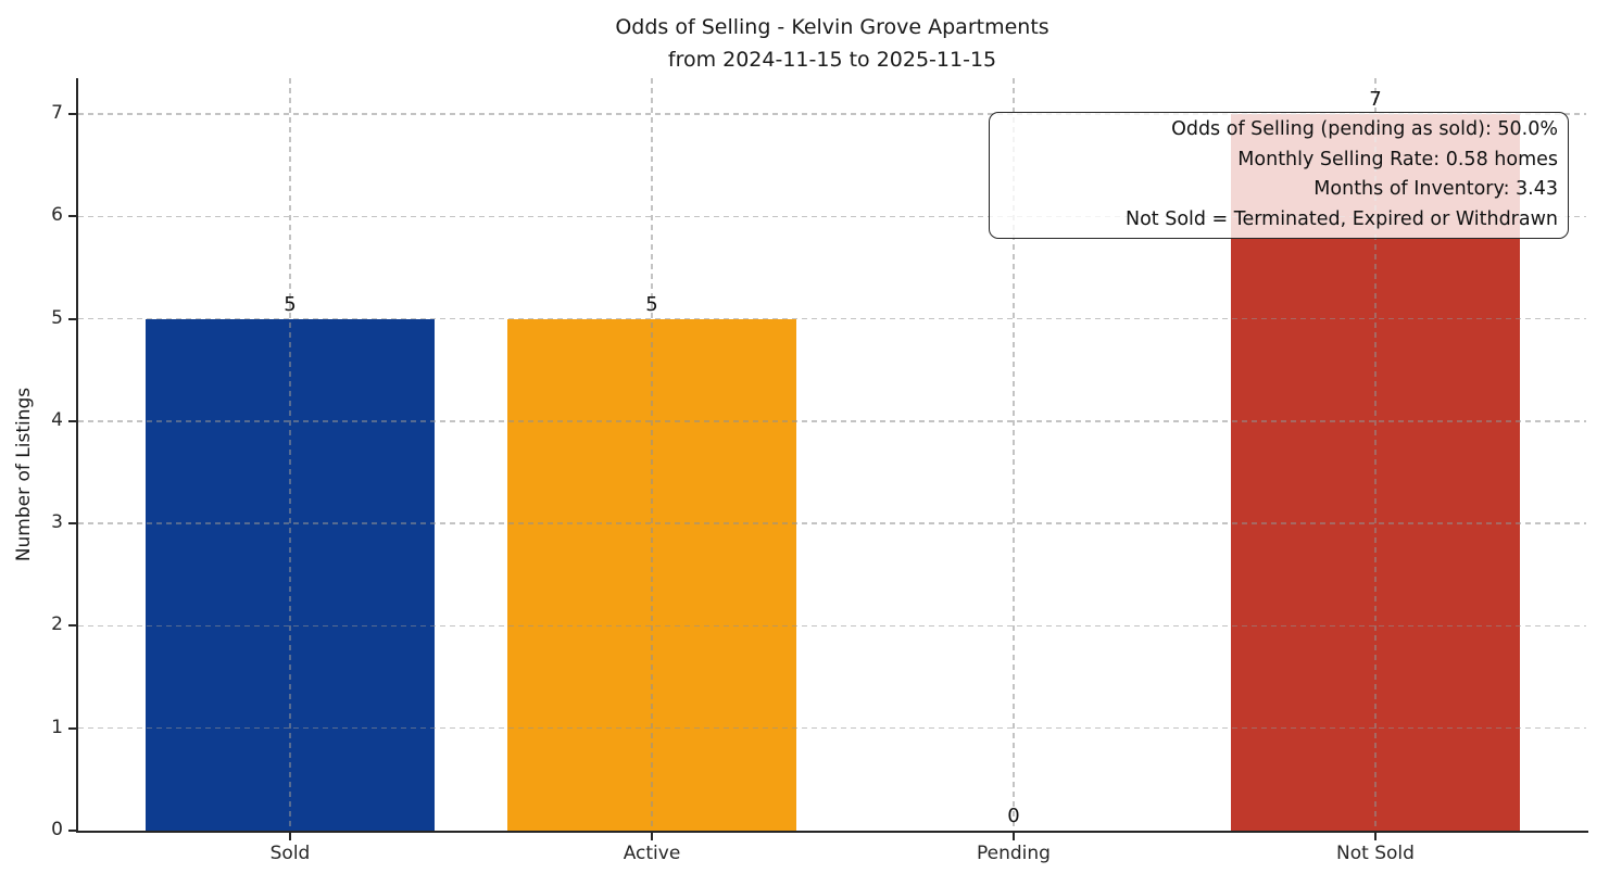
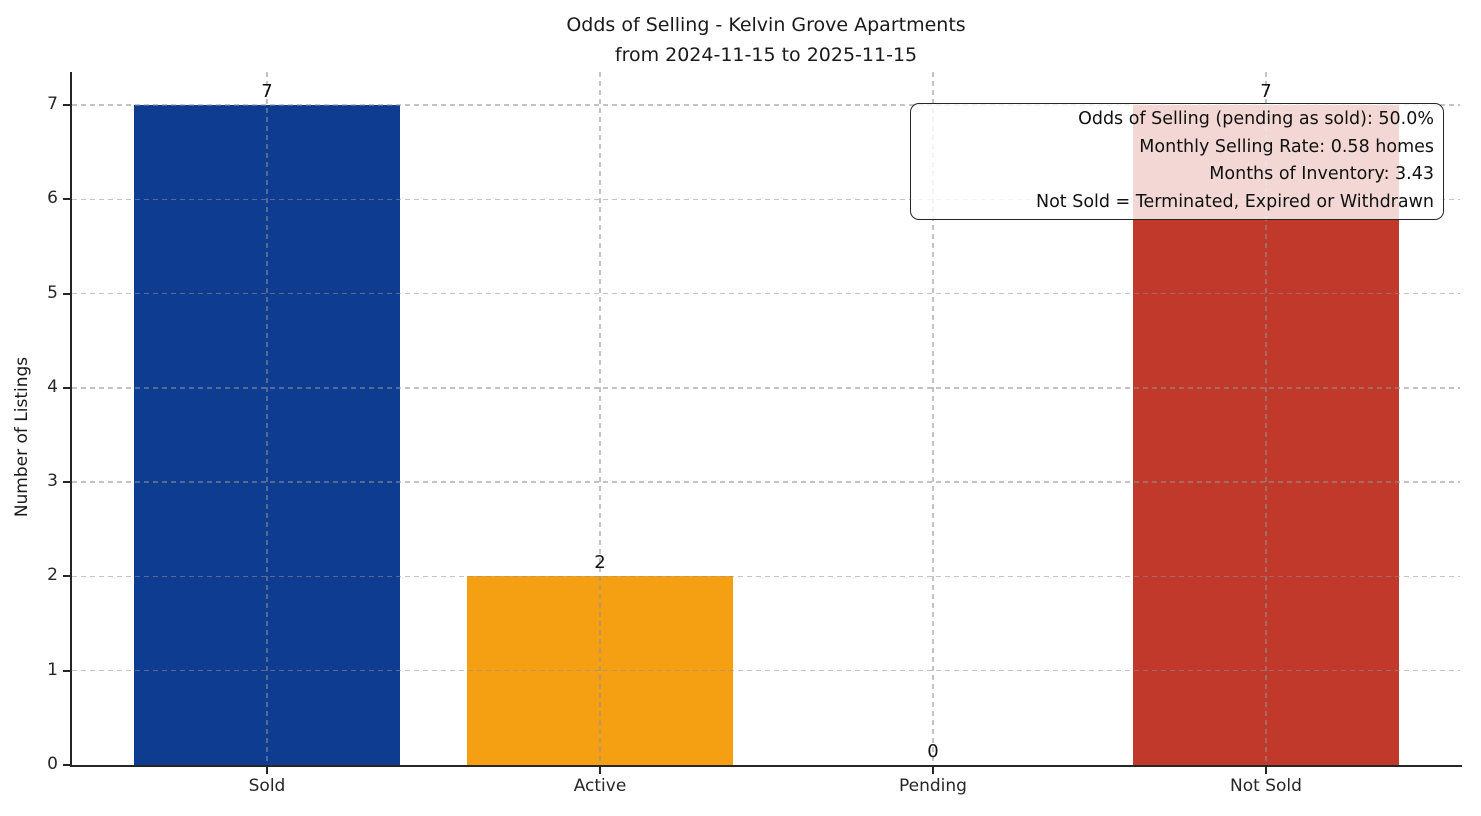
Sold: 5 -> 7
Active: 5 -> 2
